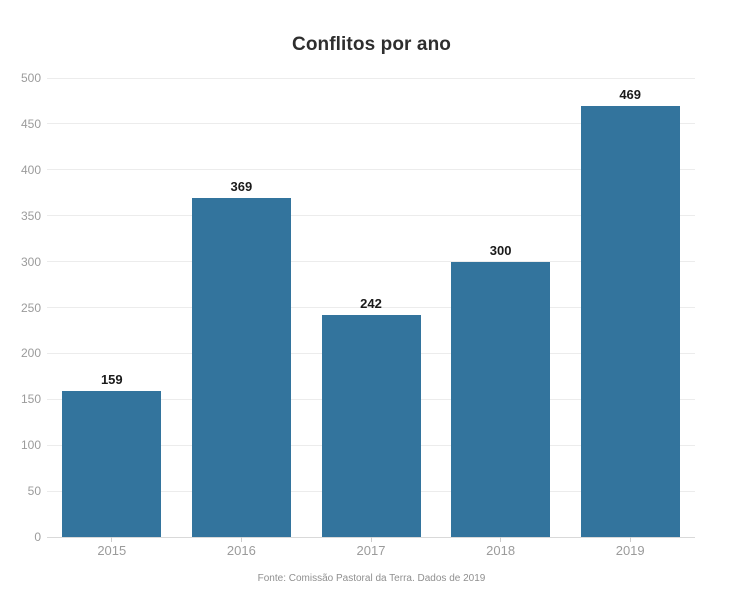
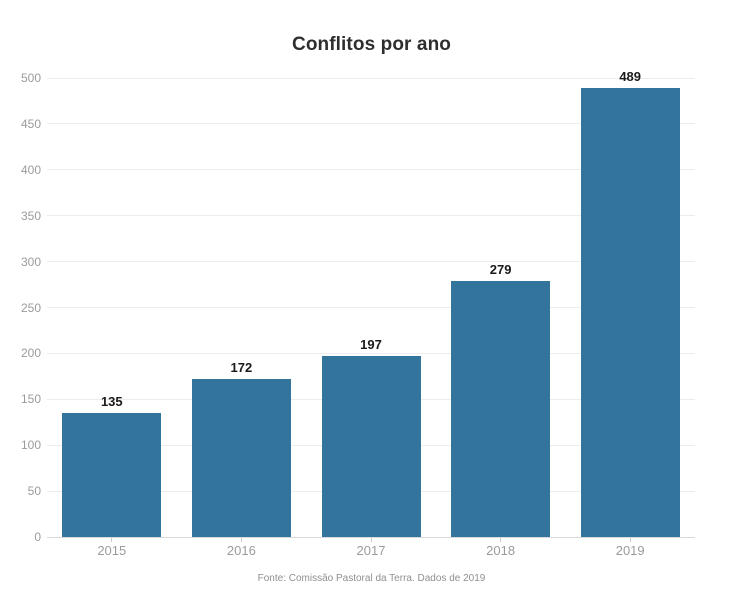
2015: 159 -> 135
2016: 369 -> 172
2017: 242 -> 197
2018: 300 -> 279
2019: 469 -> 489
